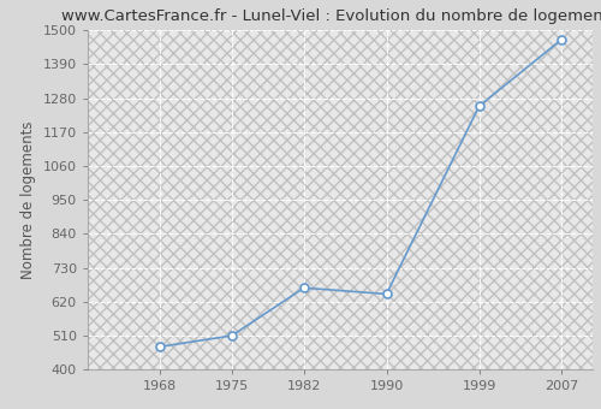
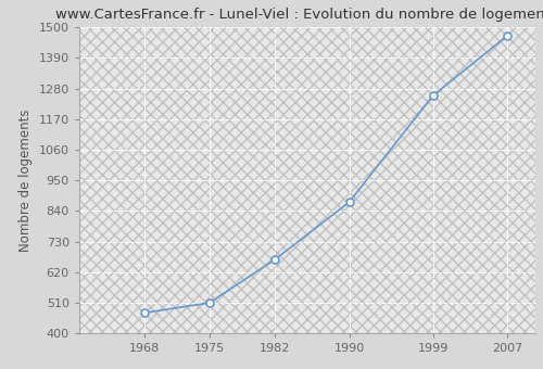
1990: 645 -> 872
